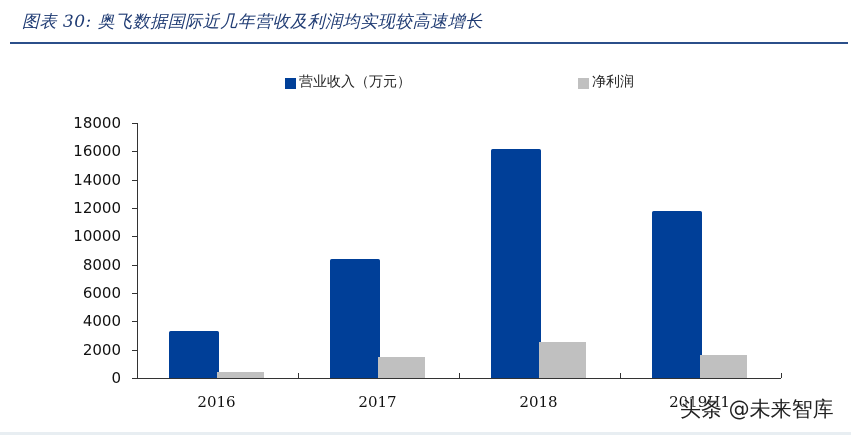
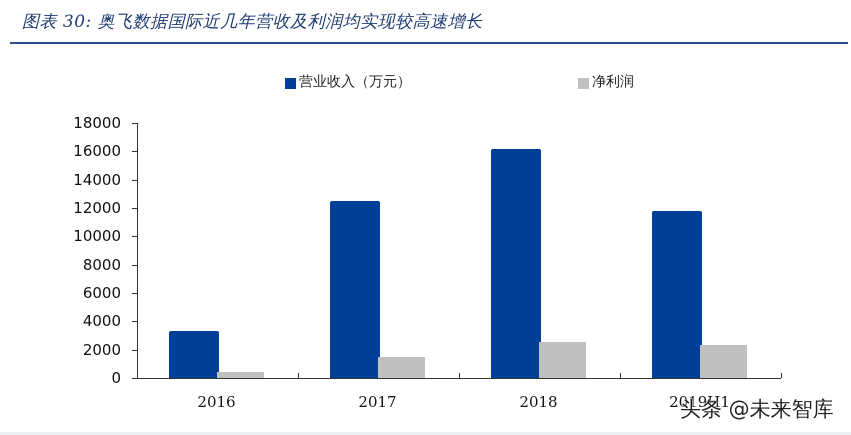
营业收入（万元）/2017: 8400 -> 12500
净利润/2019H1: 1600 -> 2300
